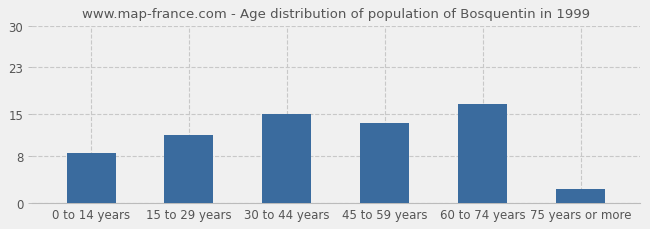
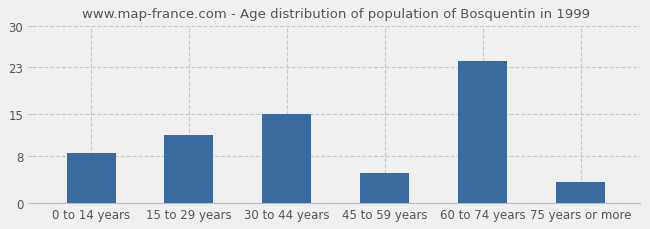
45 to 59 years: 13.6 -> 5.0
60 to 74 years: 16.8 -> 24.0
75 years or more: 2.4 -> 3.5
